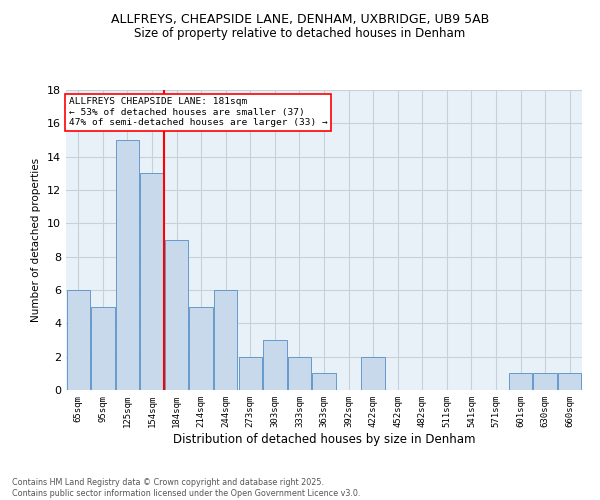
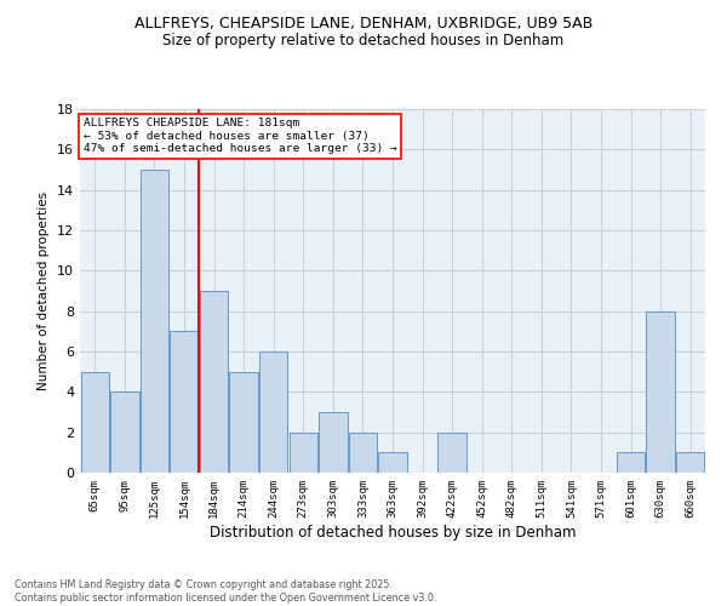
65sqm: 6 -> 5
95sqm: 5 -> 4
154sqm: 13 -> 7
630sqm: 1 -> 8
